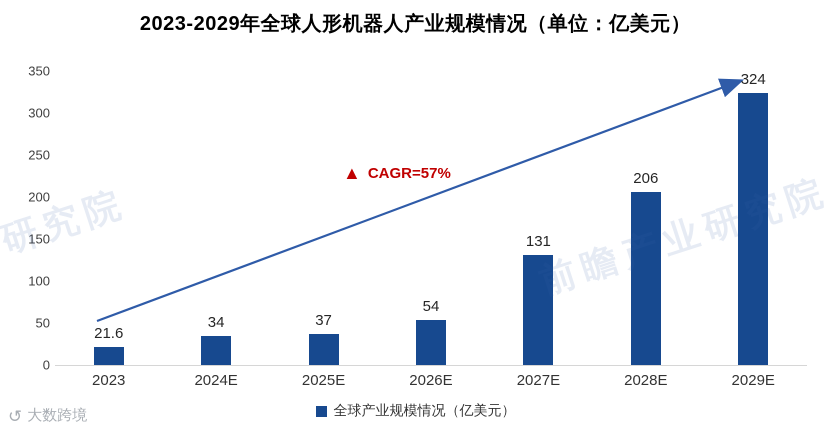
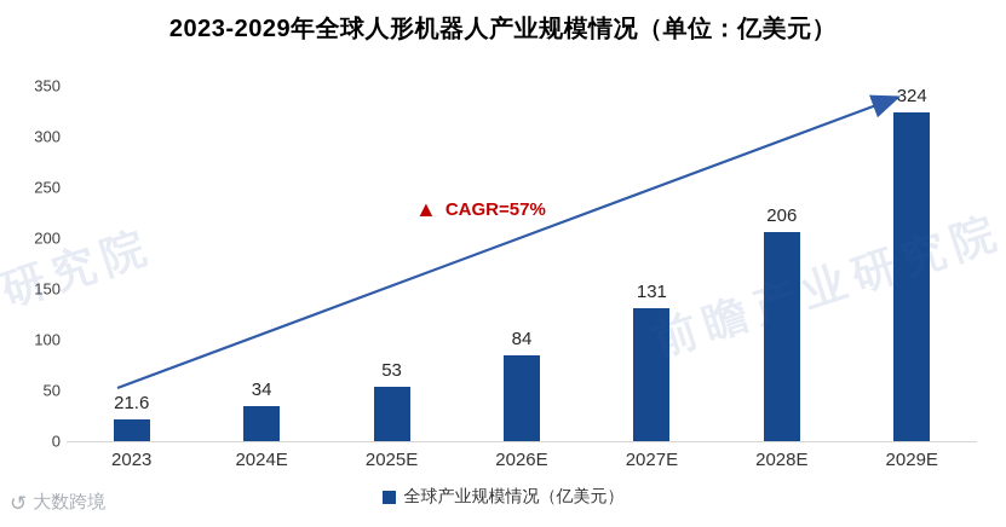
2025E: 37 -> 53
2026E: 54 -> 84
